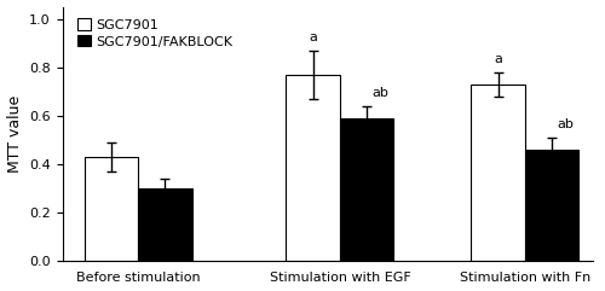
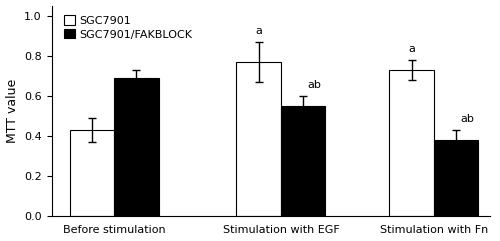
SGC7901/FAKBLOCK/Before stimulation: 0.30 -> 0.69
SGC7901/FAKBLOCK/Stimulation with EGF: 0.59 -> 0.55
SGC7901/FAKBLOCK/Stimulation with Fn: 0.46 -> 0.38
